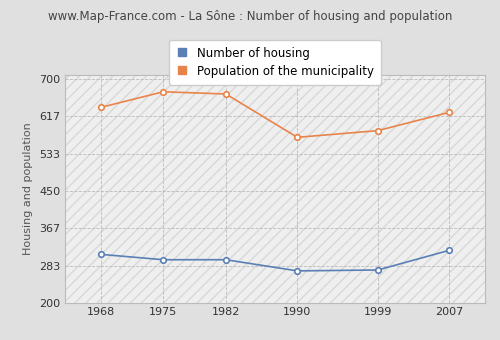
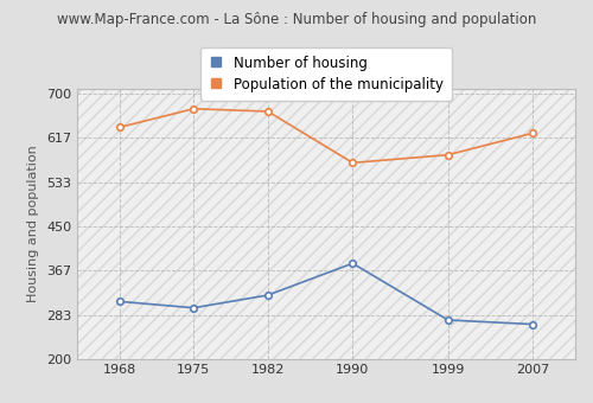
Number of housing/1982: 296 -> 320
Number of housing/1990: 271 -> 380
Number of housing/2007: 317 -> 265
